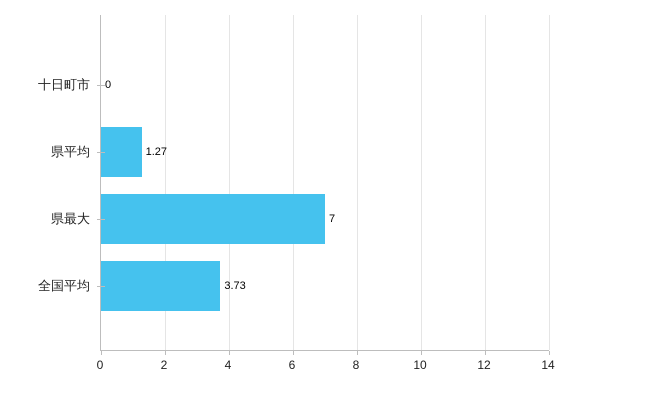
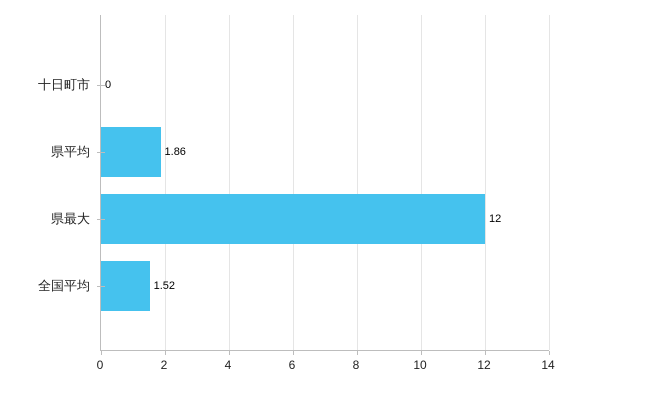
県平均: 1.27 -> 1.86
県最大: 7 -> 12
全国平均: 3.73 -> 1.52
